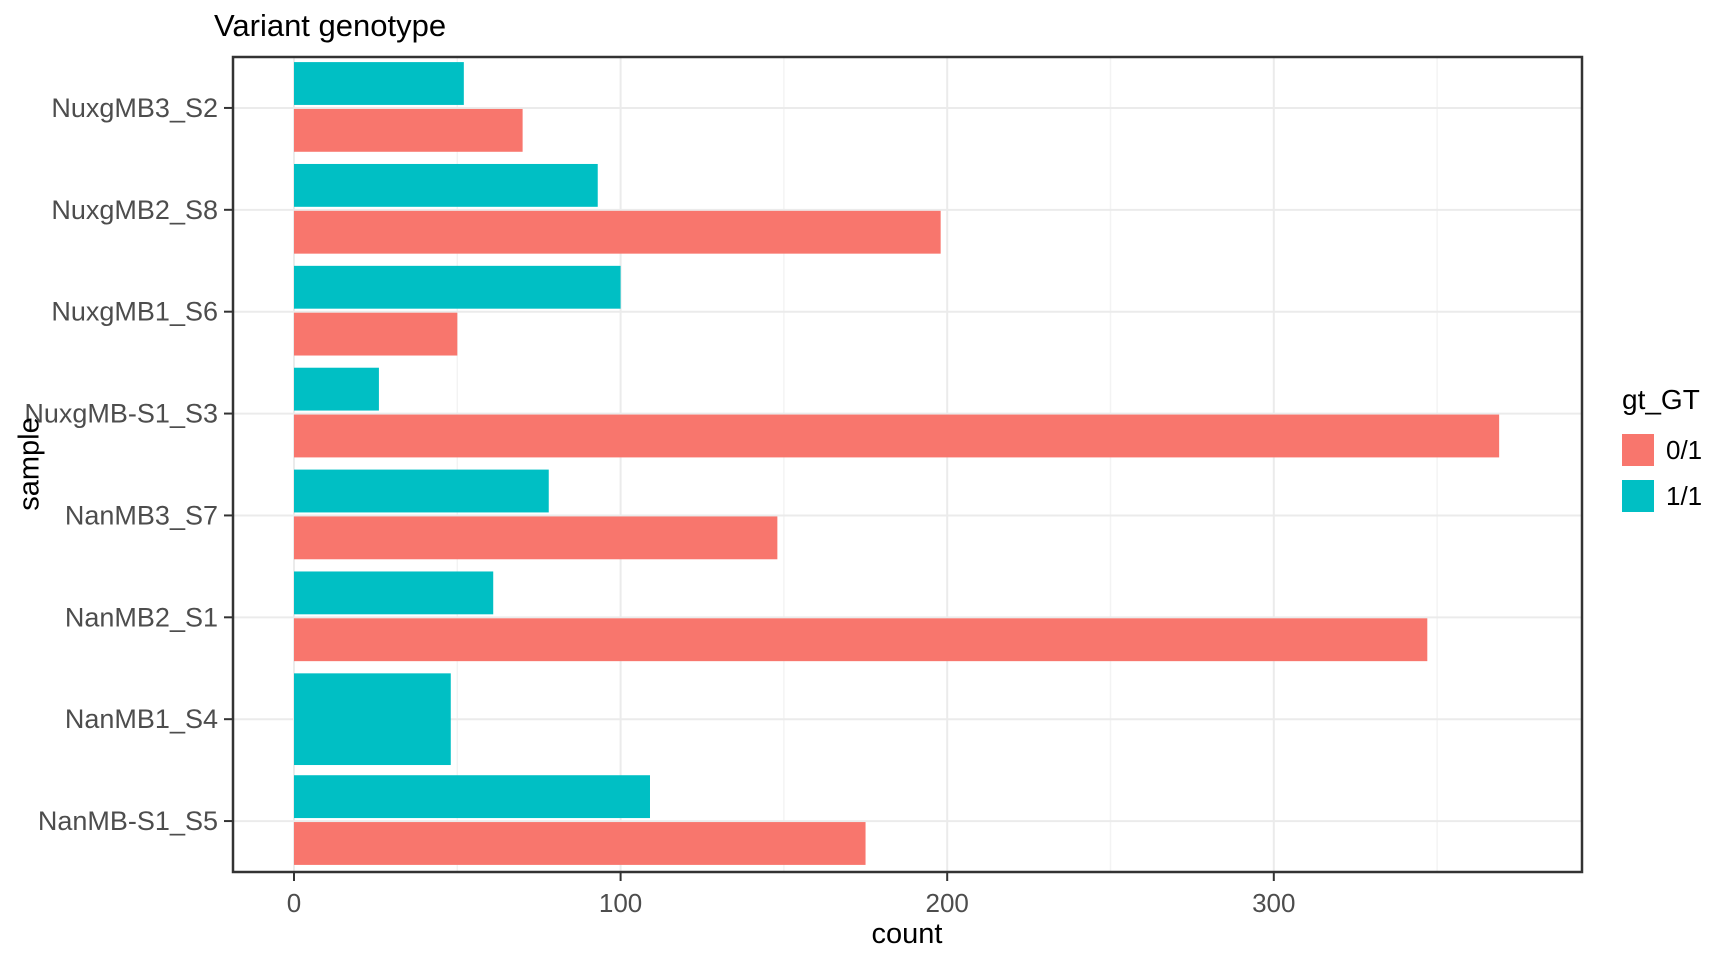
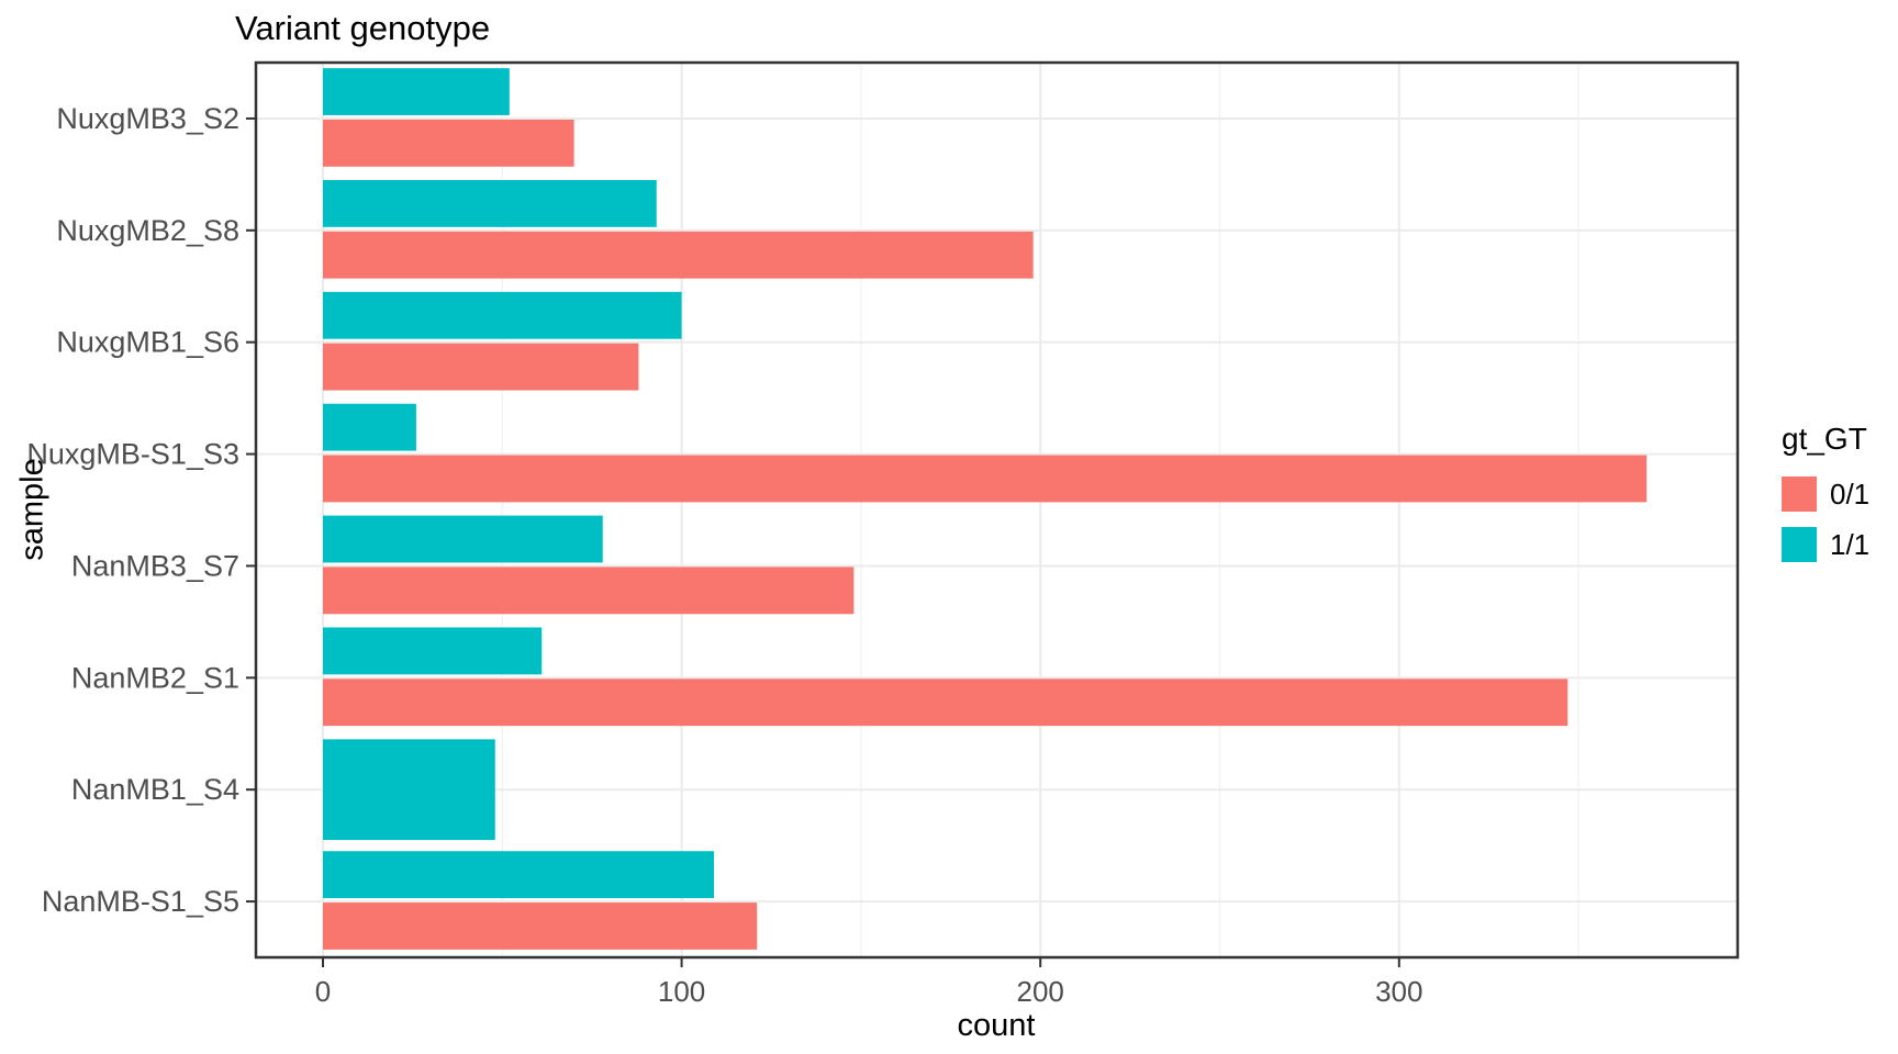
0/1/NuxgMB1_S6: 50 -> 88
0/1/NanMB-S1_S5: 175 -> 121
